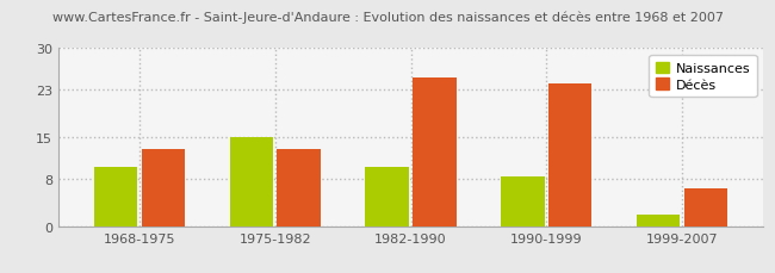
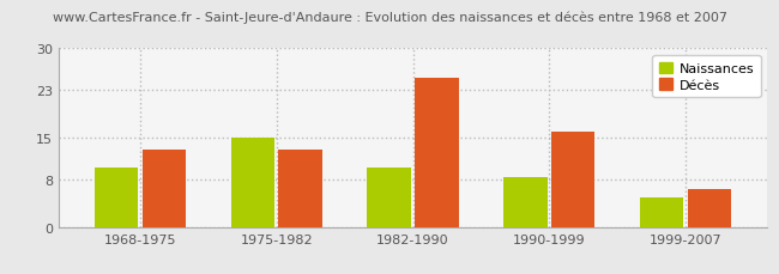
Décès/1990-1999: 24.0 -> 16.0
Naissances/1999-2007: 2.0 -> 5.0
